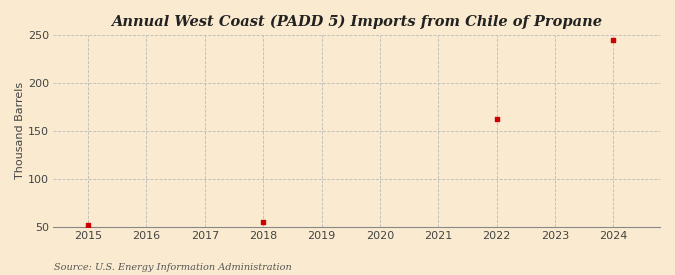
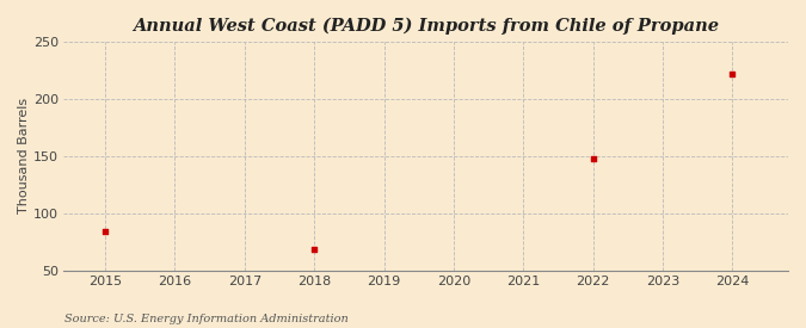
2015: 52 -> 84
2018: 55 -> 68
2022: 162 -> 148
2024: 245 -> 222
